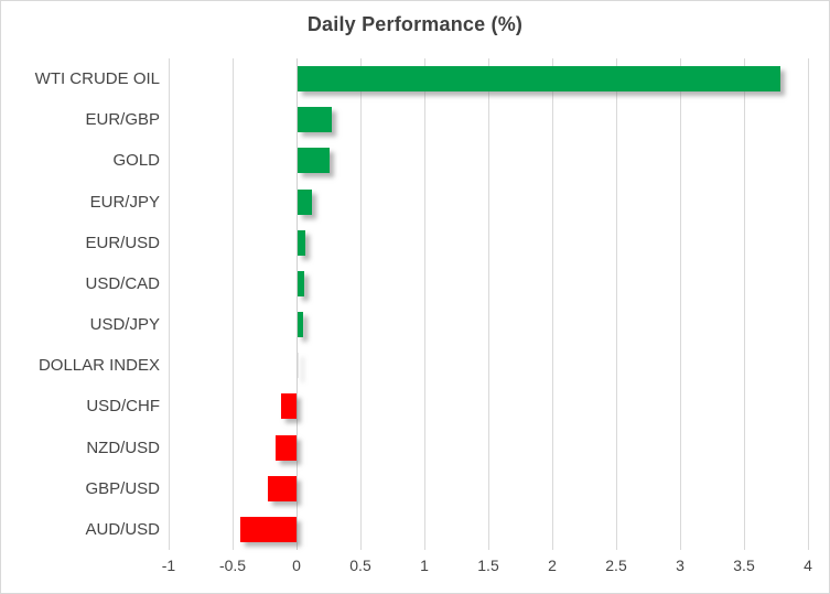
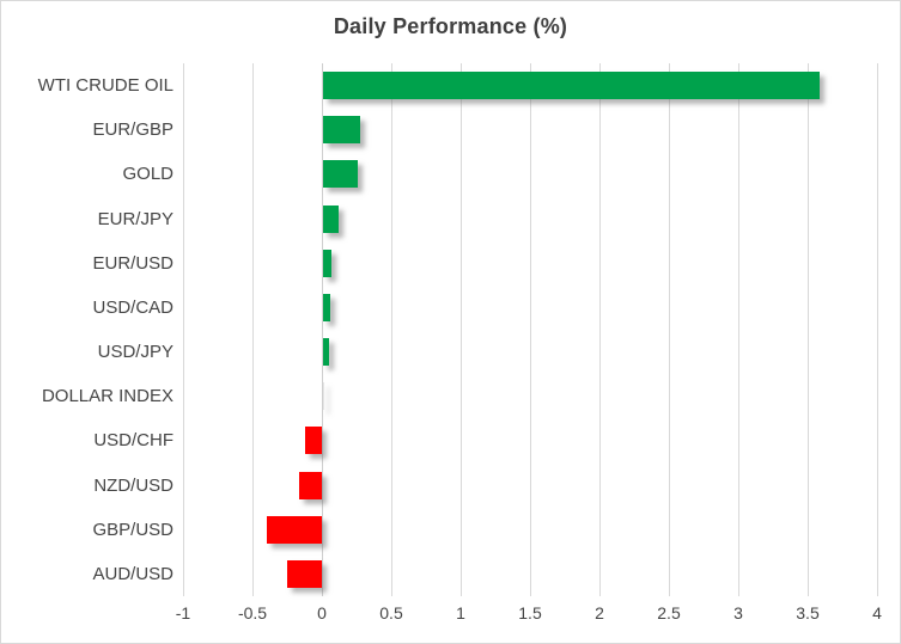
WTI CRUDE OIL: 3.78 -> 3.58
GBP/USD: -0.22 -> -0.40
AUD/USD: -0.44 -> -0.25
